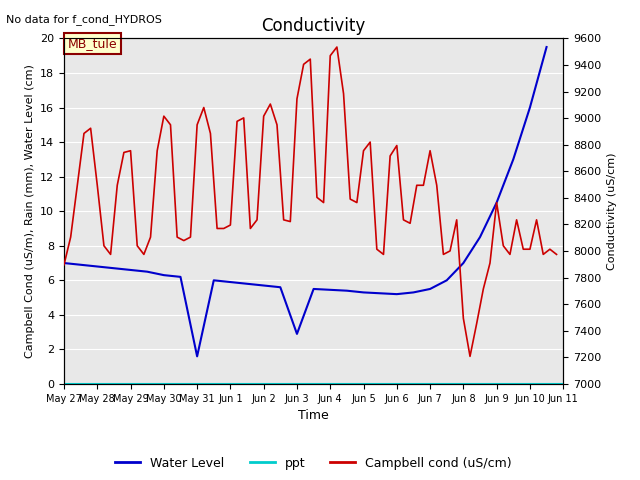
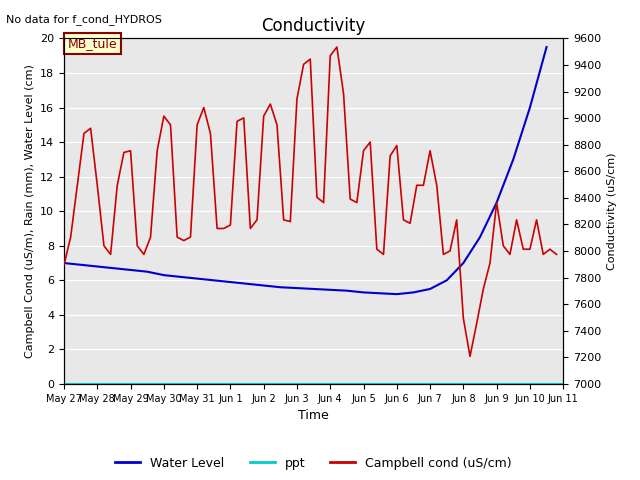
Water Level/May 31: 1.6 -> 6.1
Water Level/Jun 3: 2.9 -> 5.5
